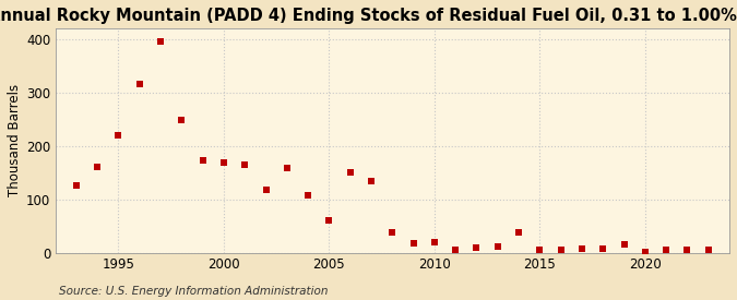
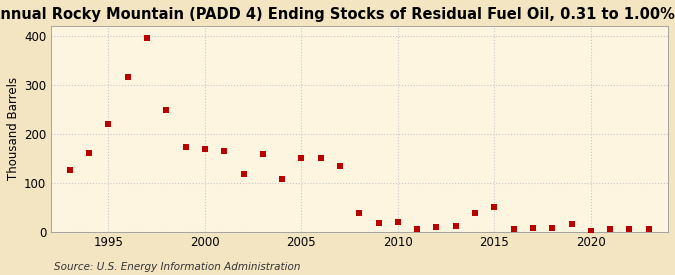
2005: 60 -> 150
2015: 5 -> 50
